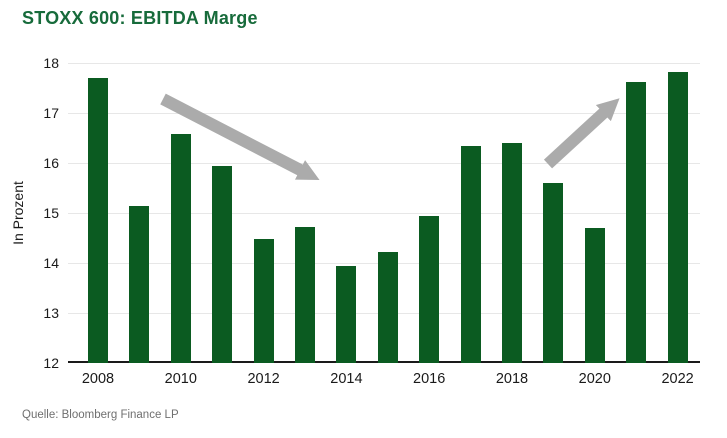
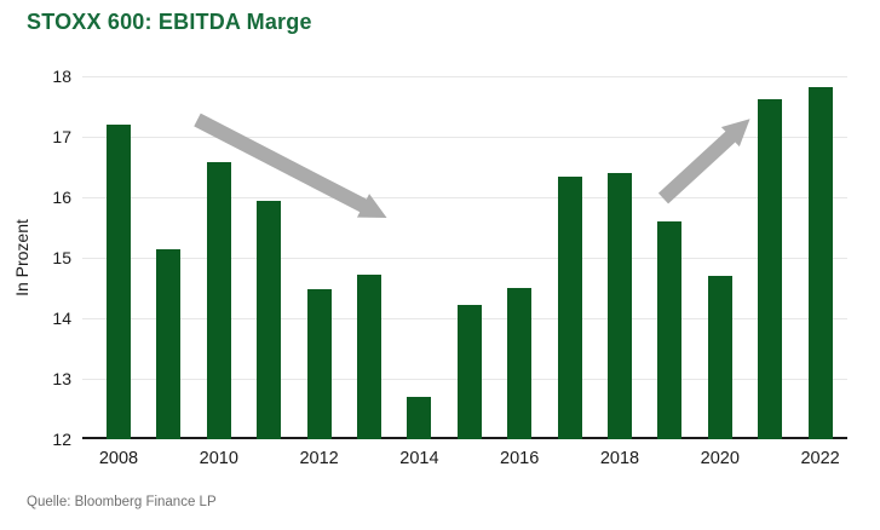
2008: 17.7 -> 17.2
2014: 13.9 -> 12.7
2016: 14.9 -> 14.5
